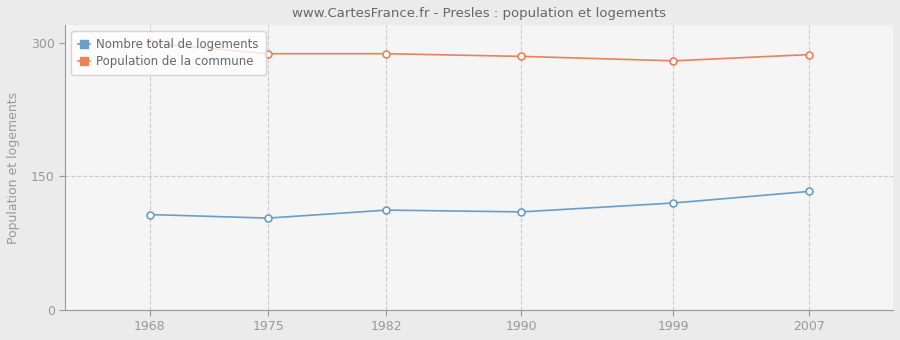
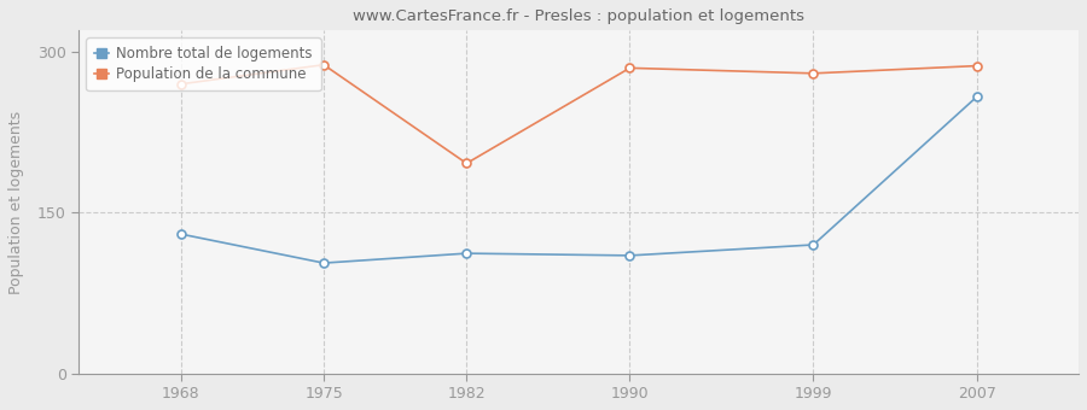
Nombre total de logements/1968: 107 -> 130
Population de la commune/1968: 300 -> 270
Population de la commune/1982: 288 -> 196
Nombre total de logements/2007: 133 -> 258
